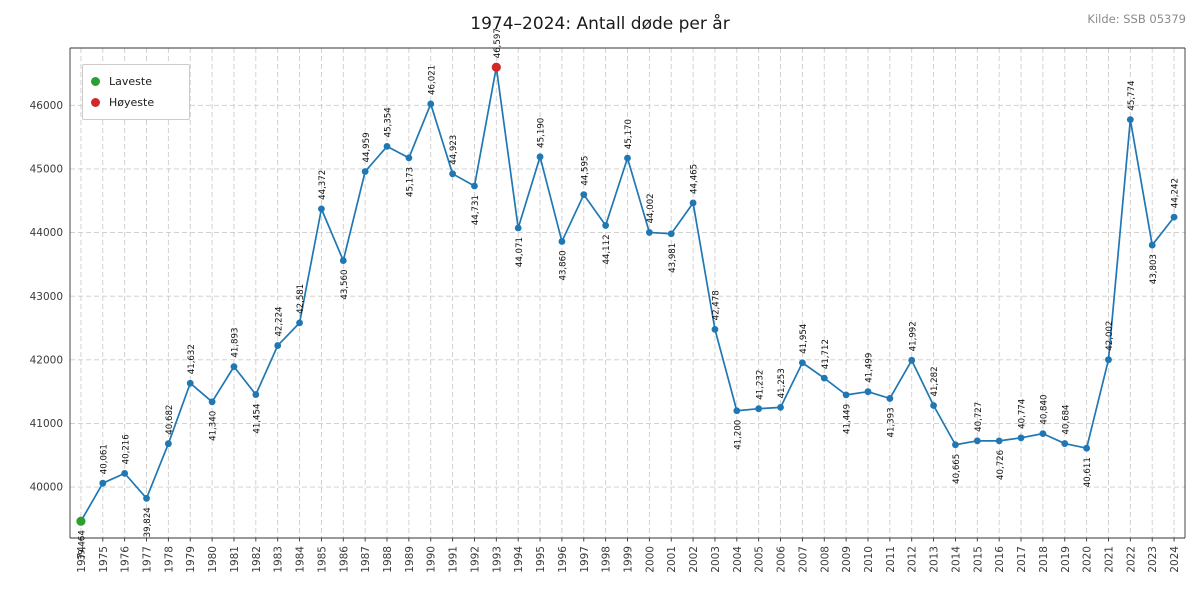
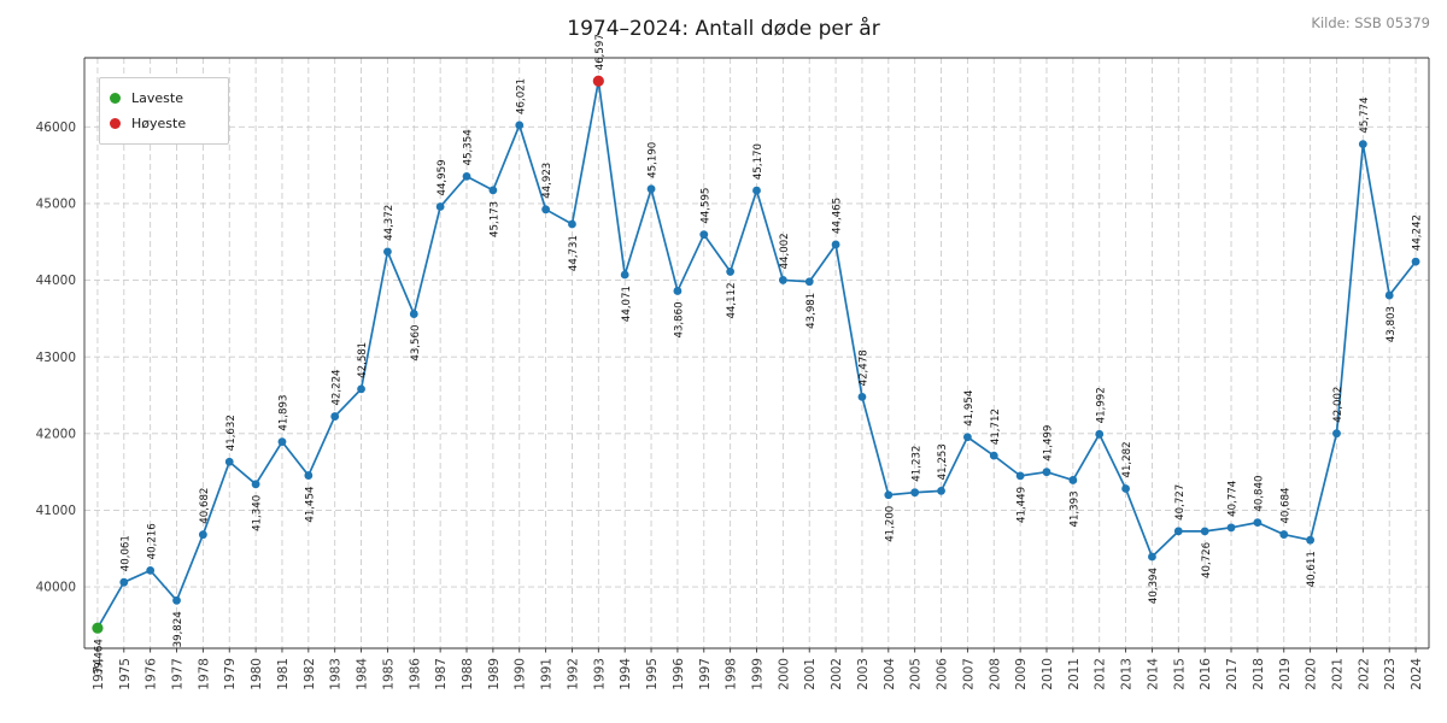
2014: 40,665 -> 40,394
